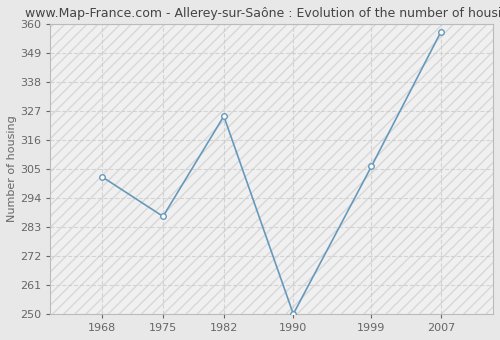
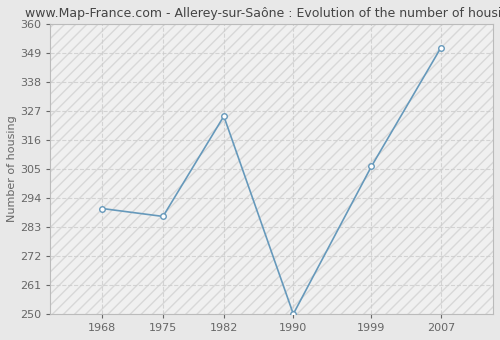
1968: 302 -> 290
2007: 357 -> 351
